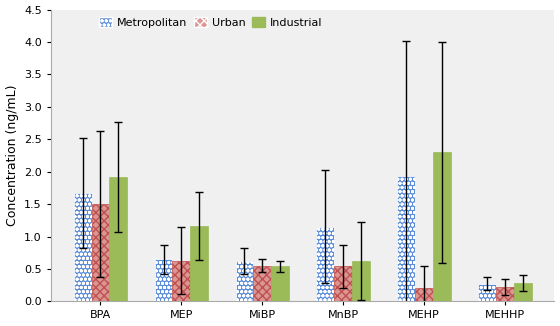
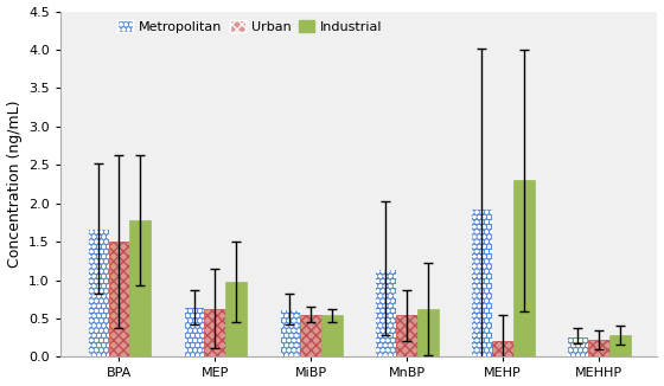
Industrial/BPA: 1.92 -> 1.78
Industrial/MEP: 1.16 -> 0.98
